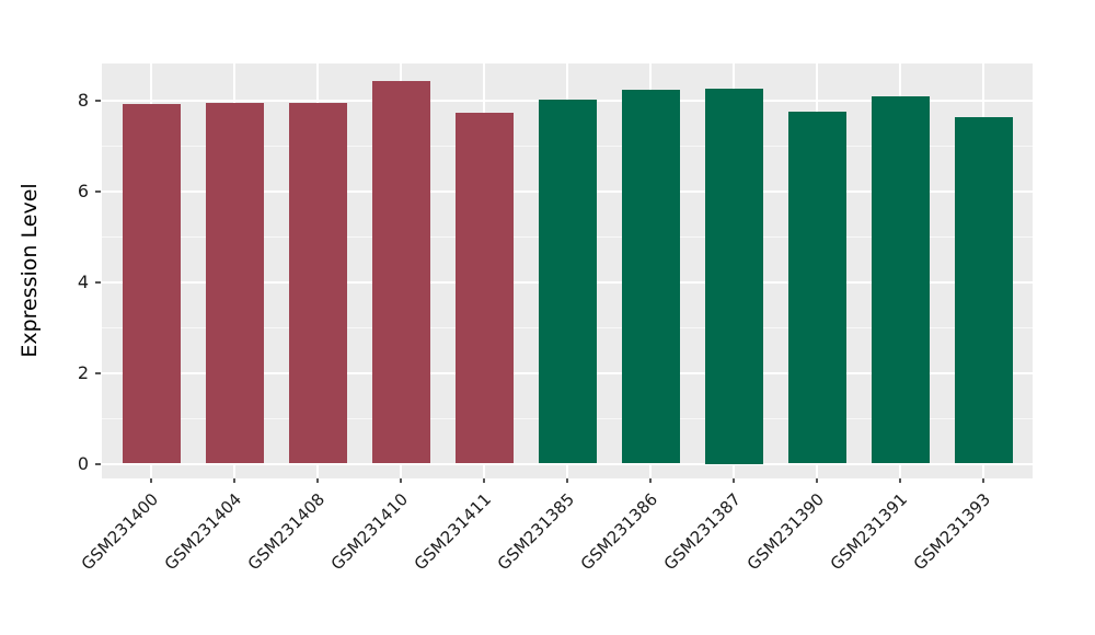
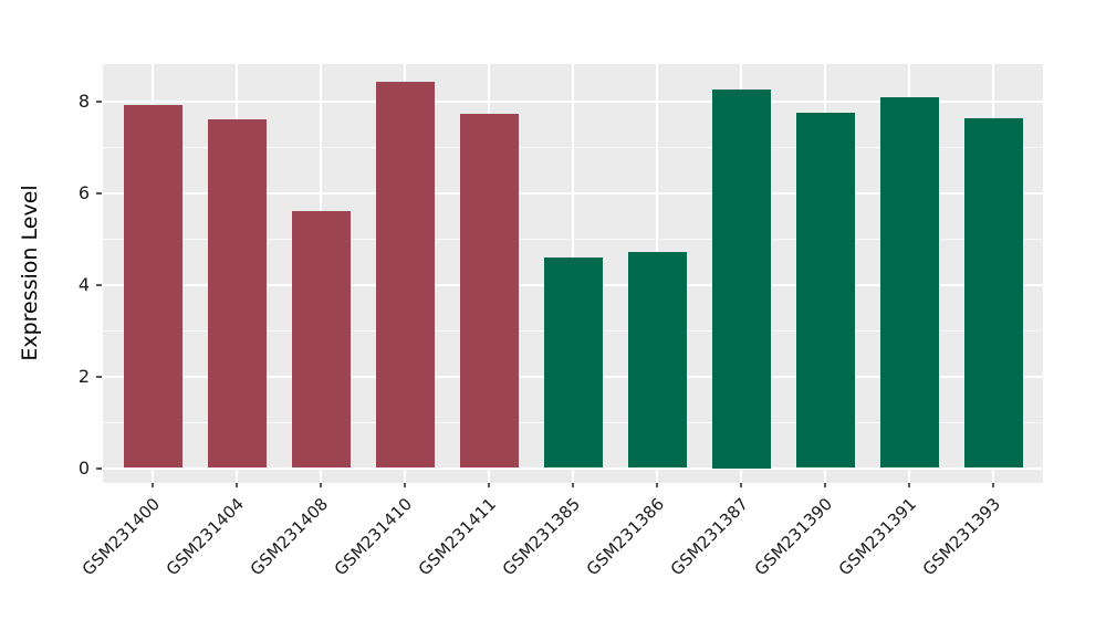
GSM231404: 8.0 -> 7.6
GSM231408: 8.0 -> 5.6
GSM231385: 8.0 -> 4.6
GSM231386: 8.2 -> 4.7
